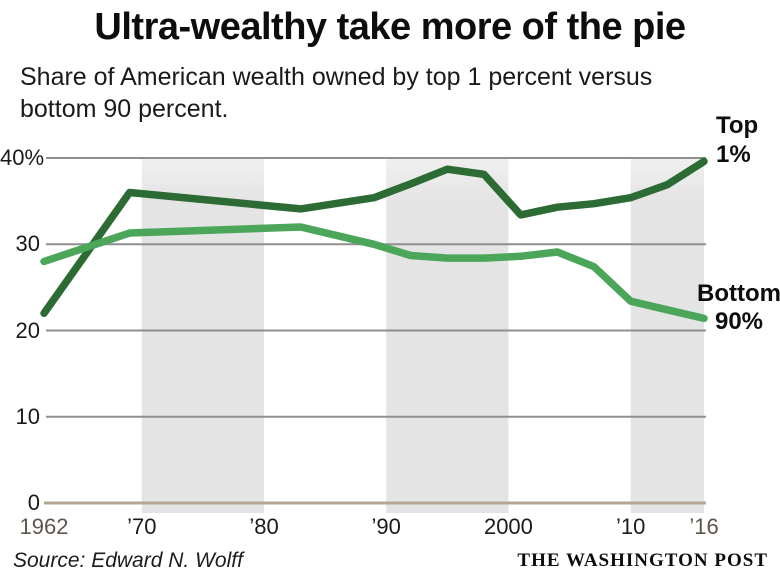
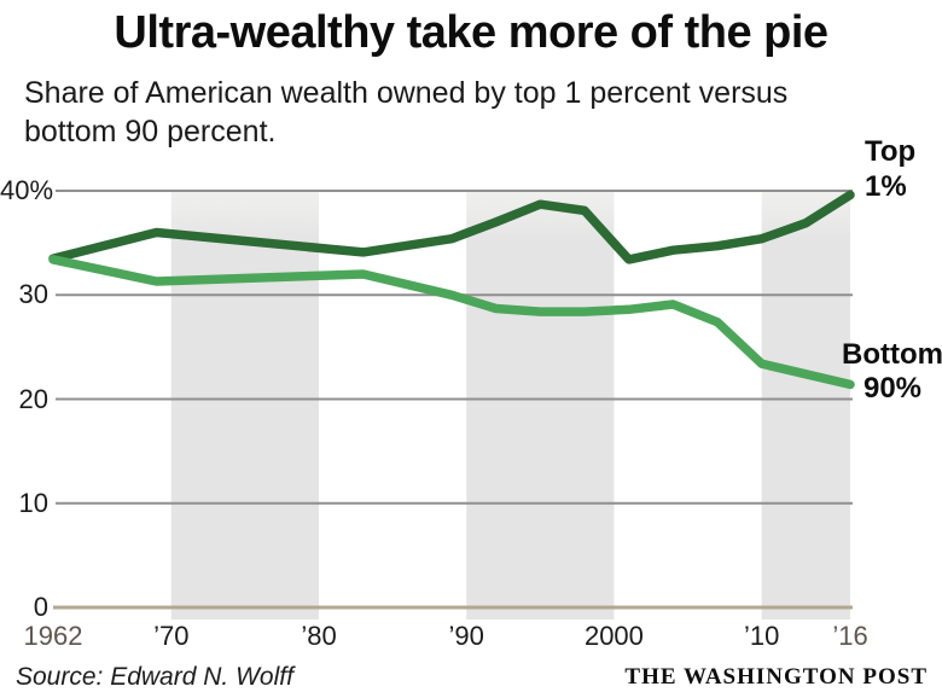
Top 1%/1962: 22 -> 34
Bottom 90%/1962: 28 -> 33
